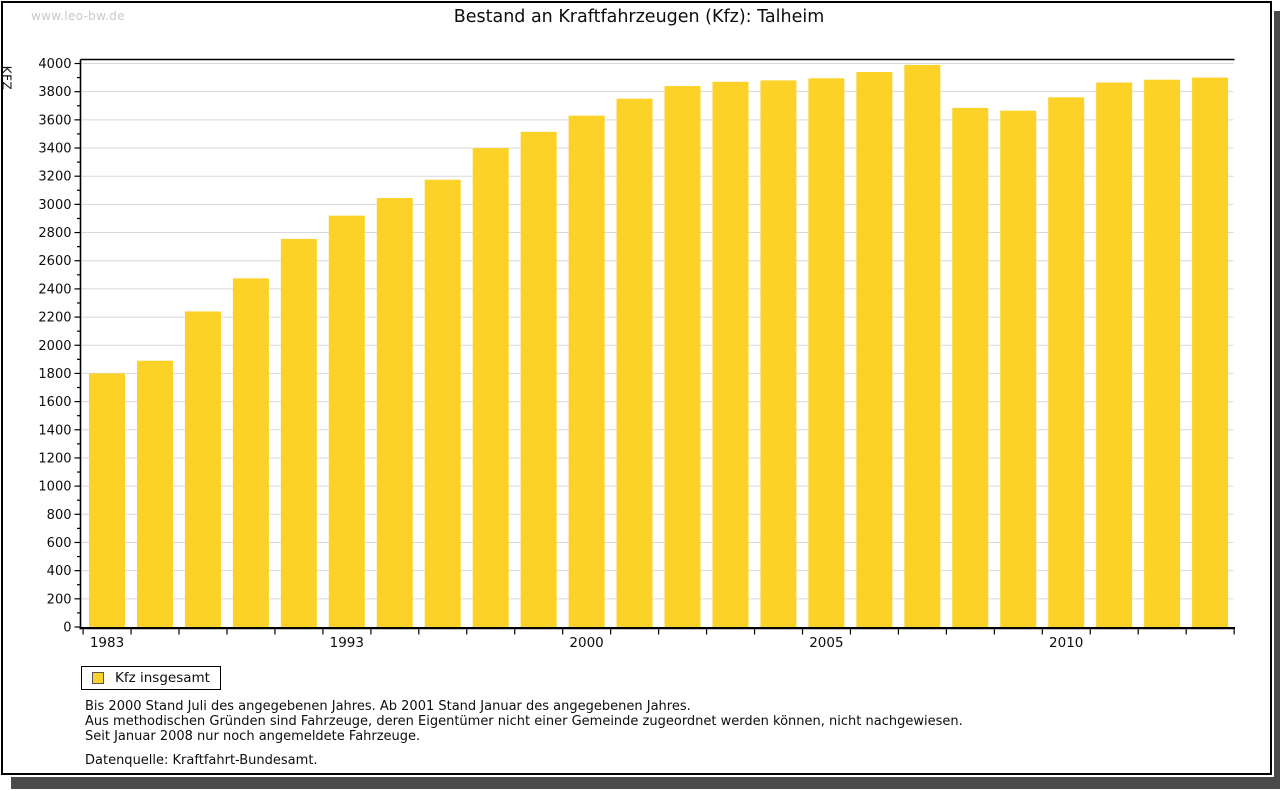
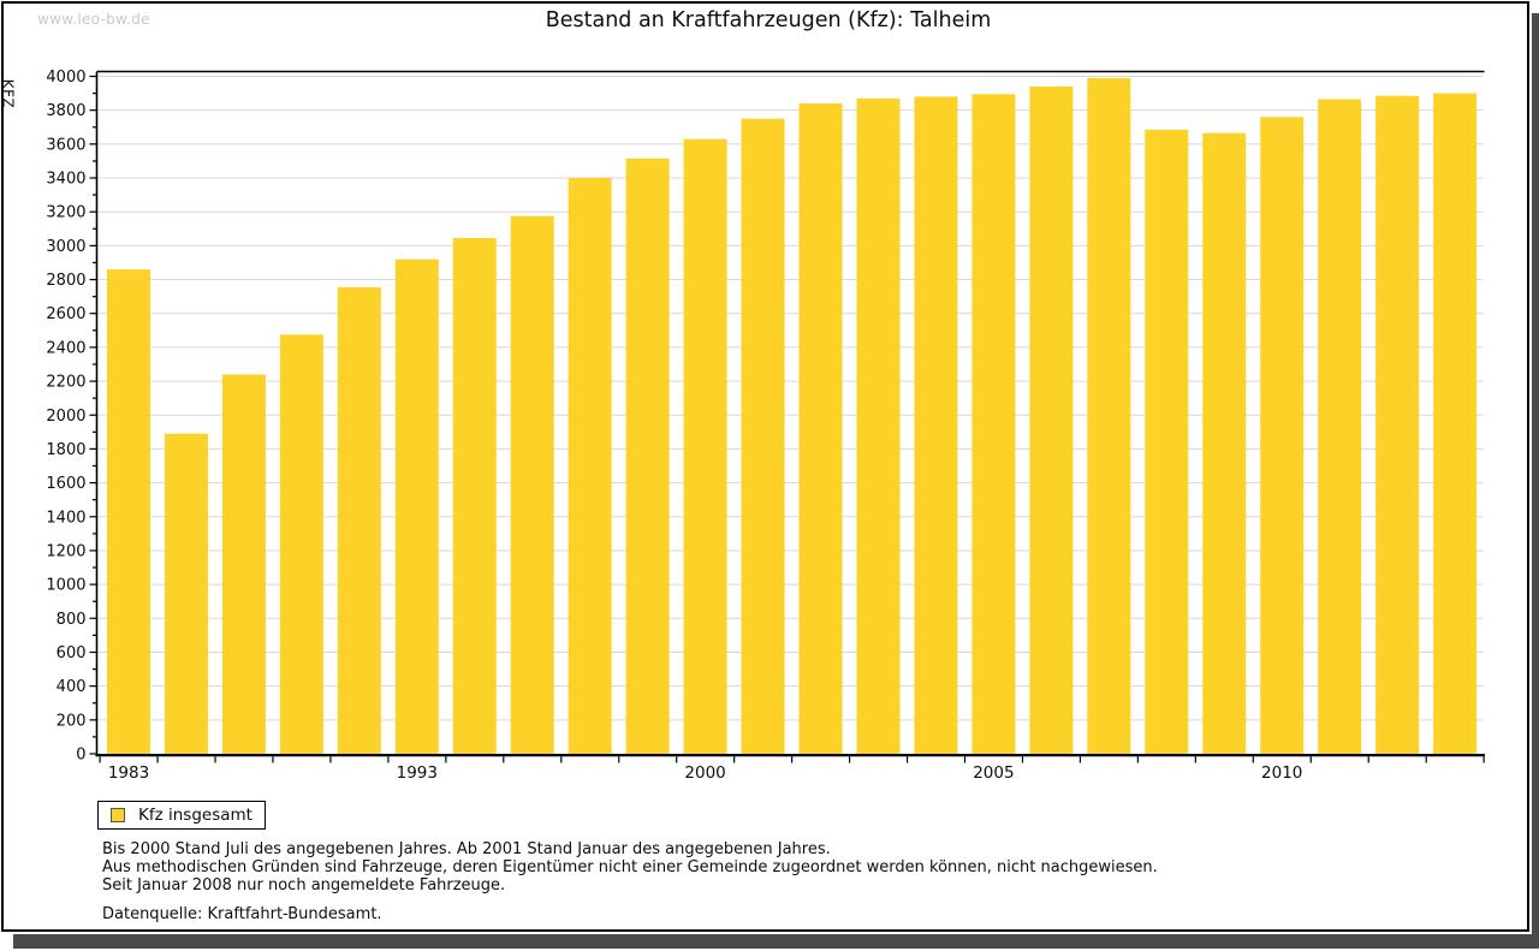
1983: 1800 -> 2860
